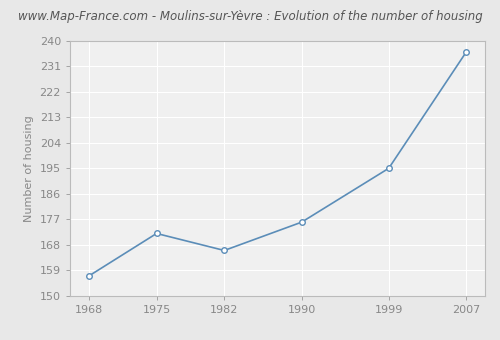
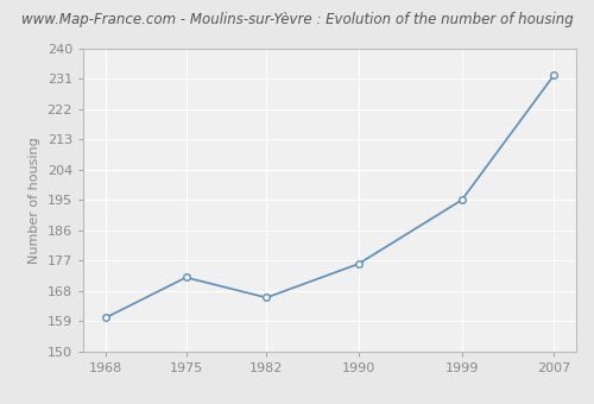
1968: 157 -> 160
2007: 236 -> 232
